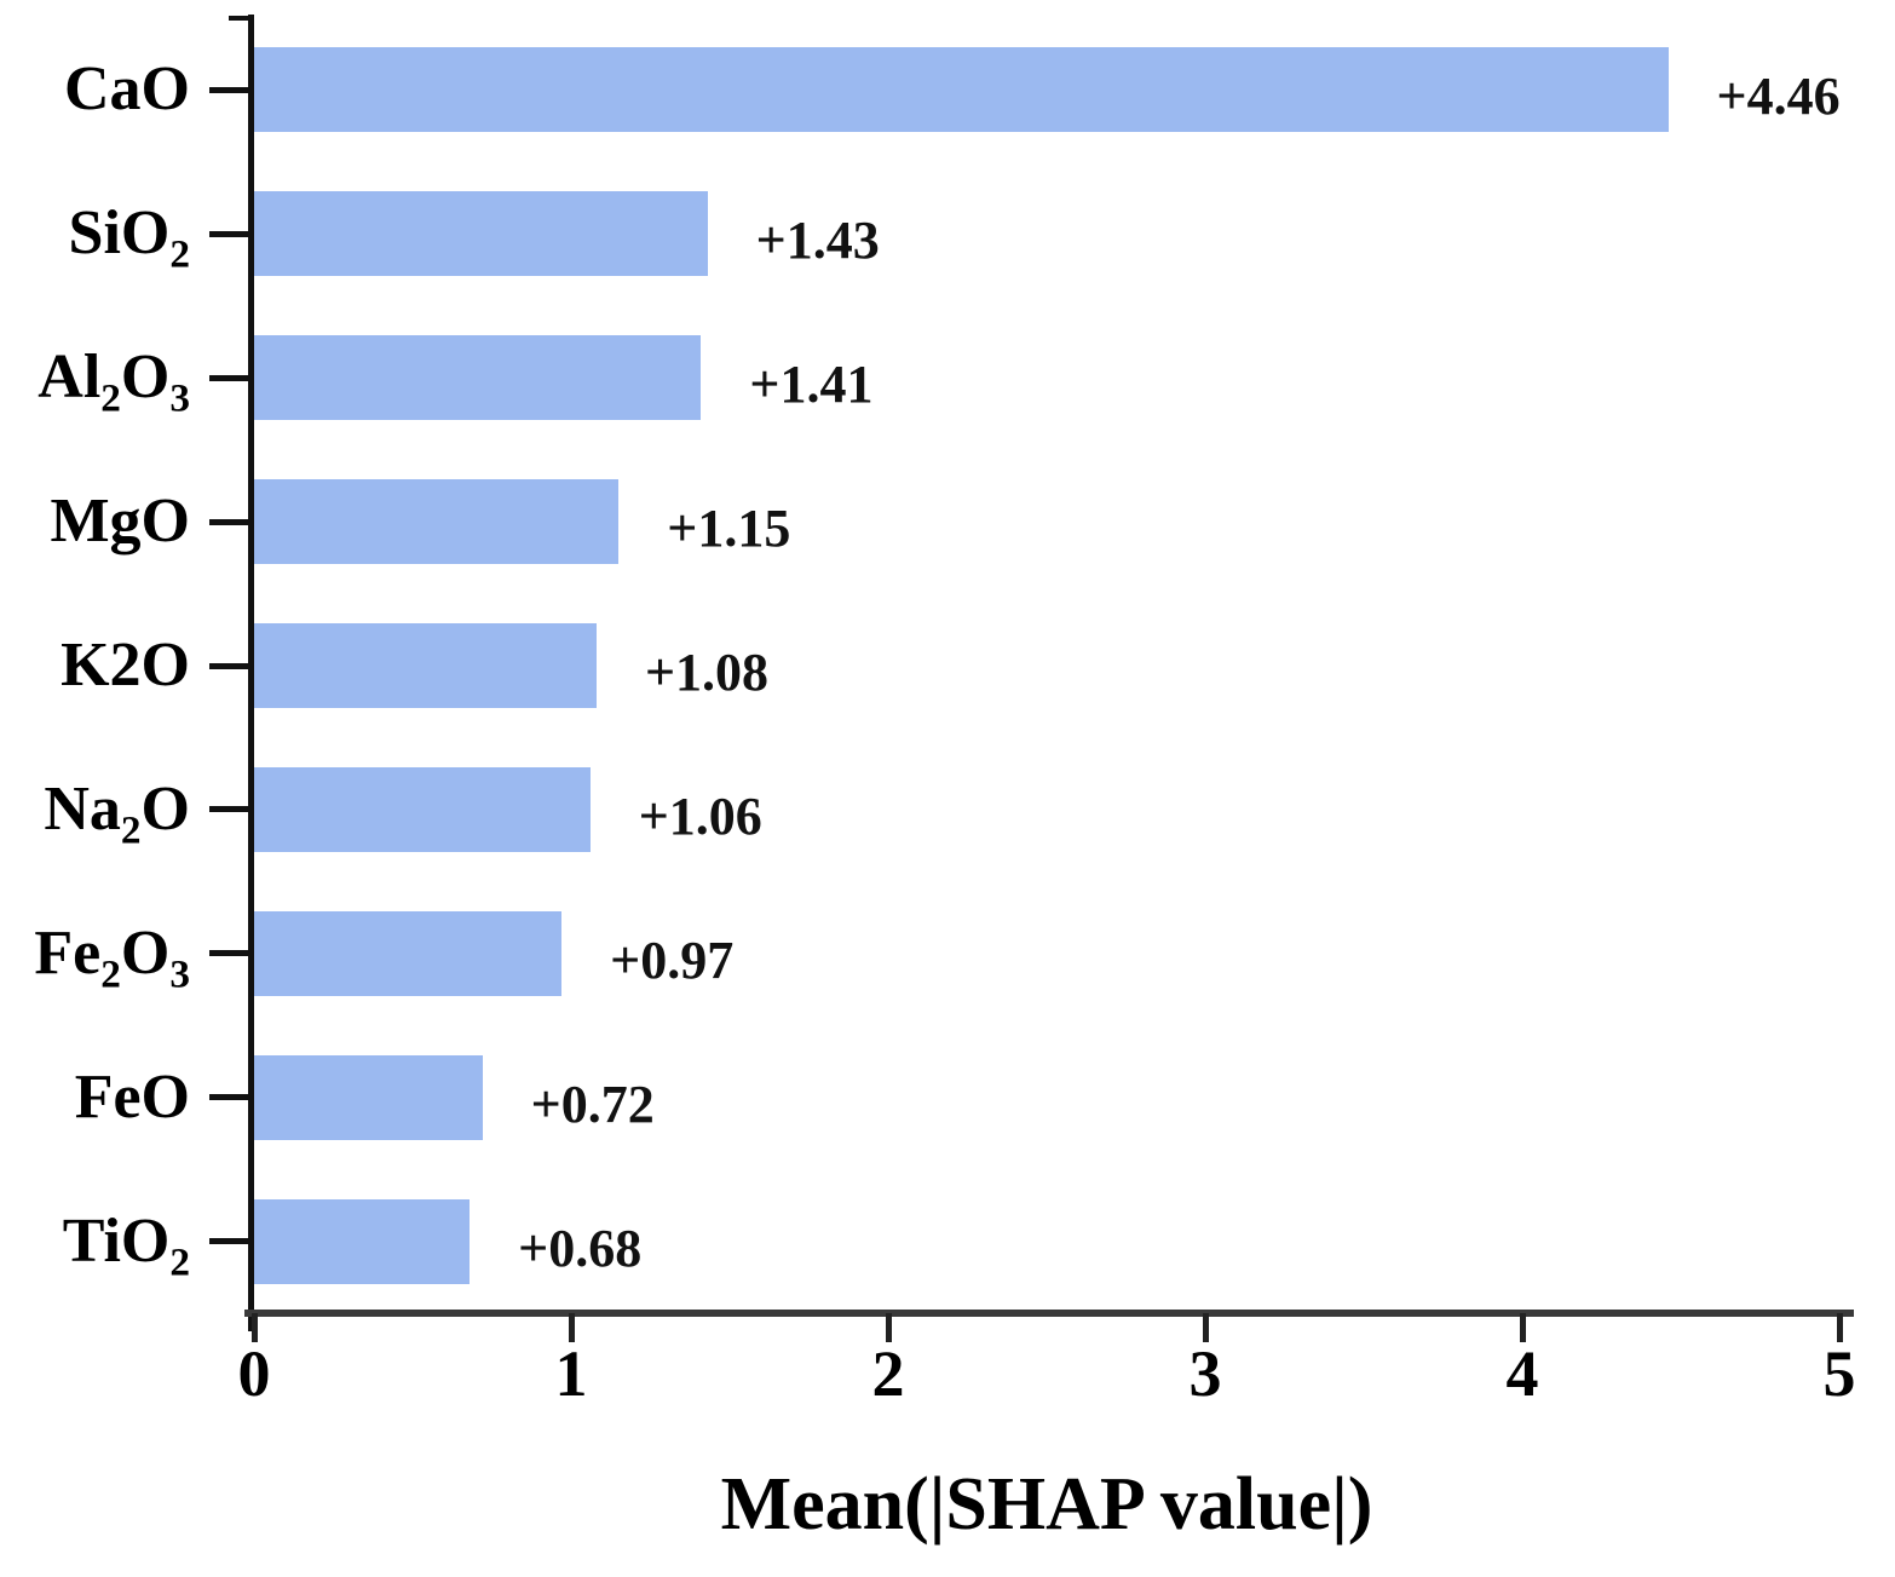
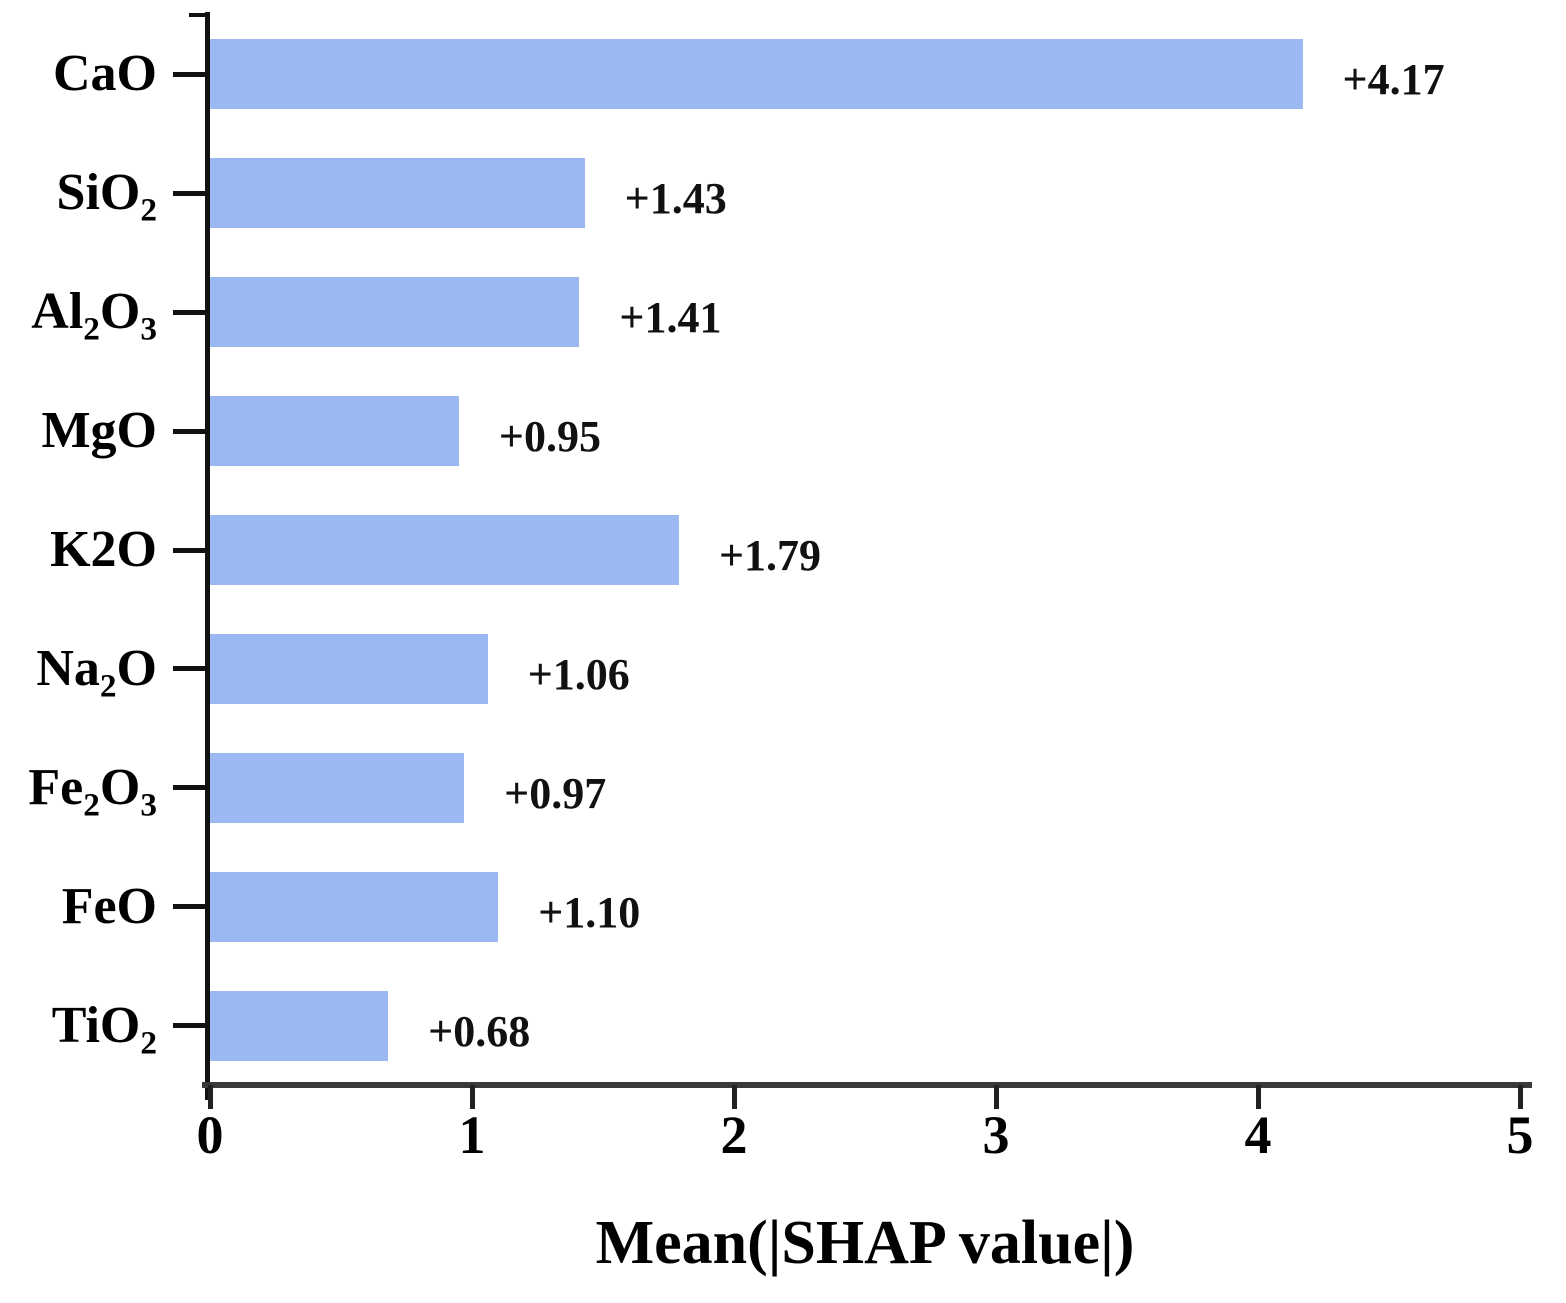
CaO: +4.46 -> +4.17
MgO: +1.15 -> +0.95
K2O: +1.08 -> +1.79
FeO: +0.72 -> +1.10
